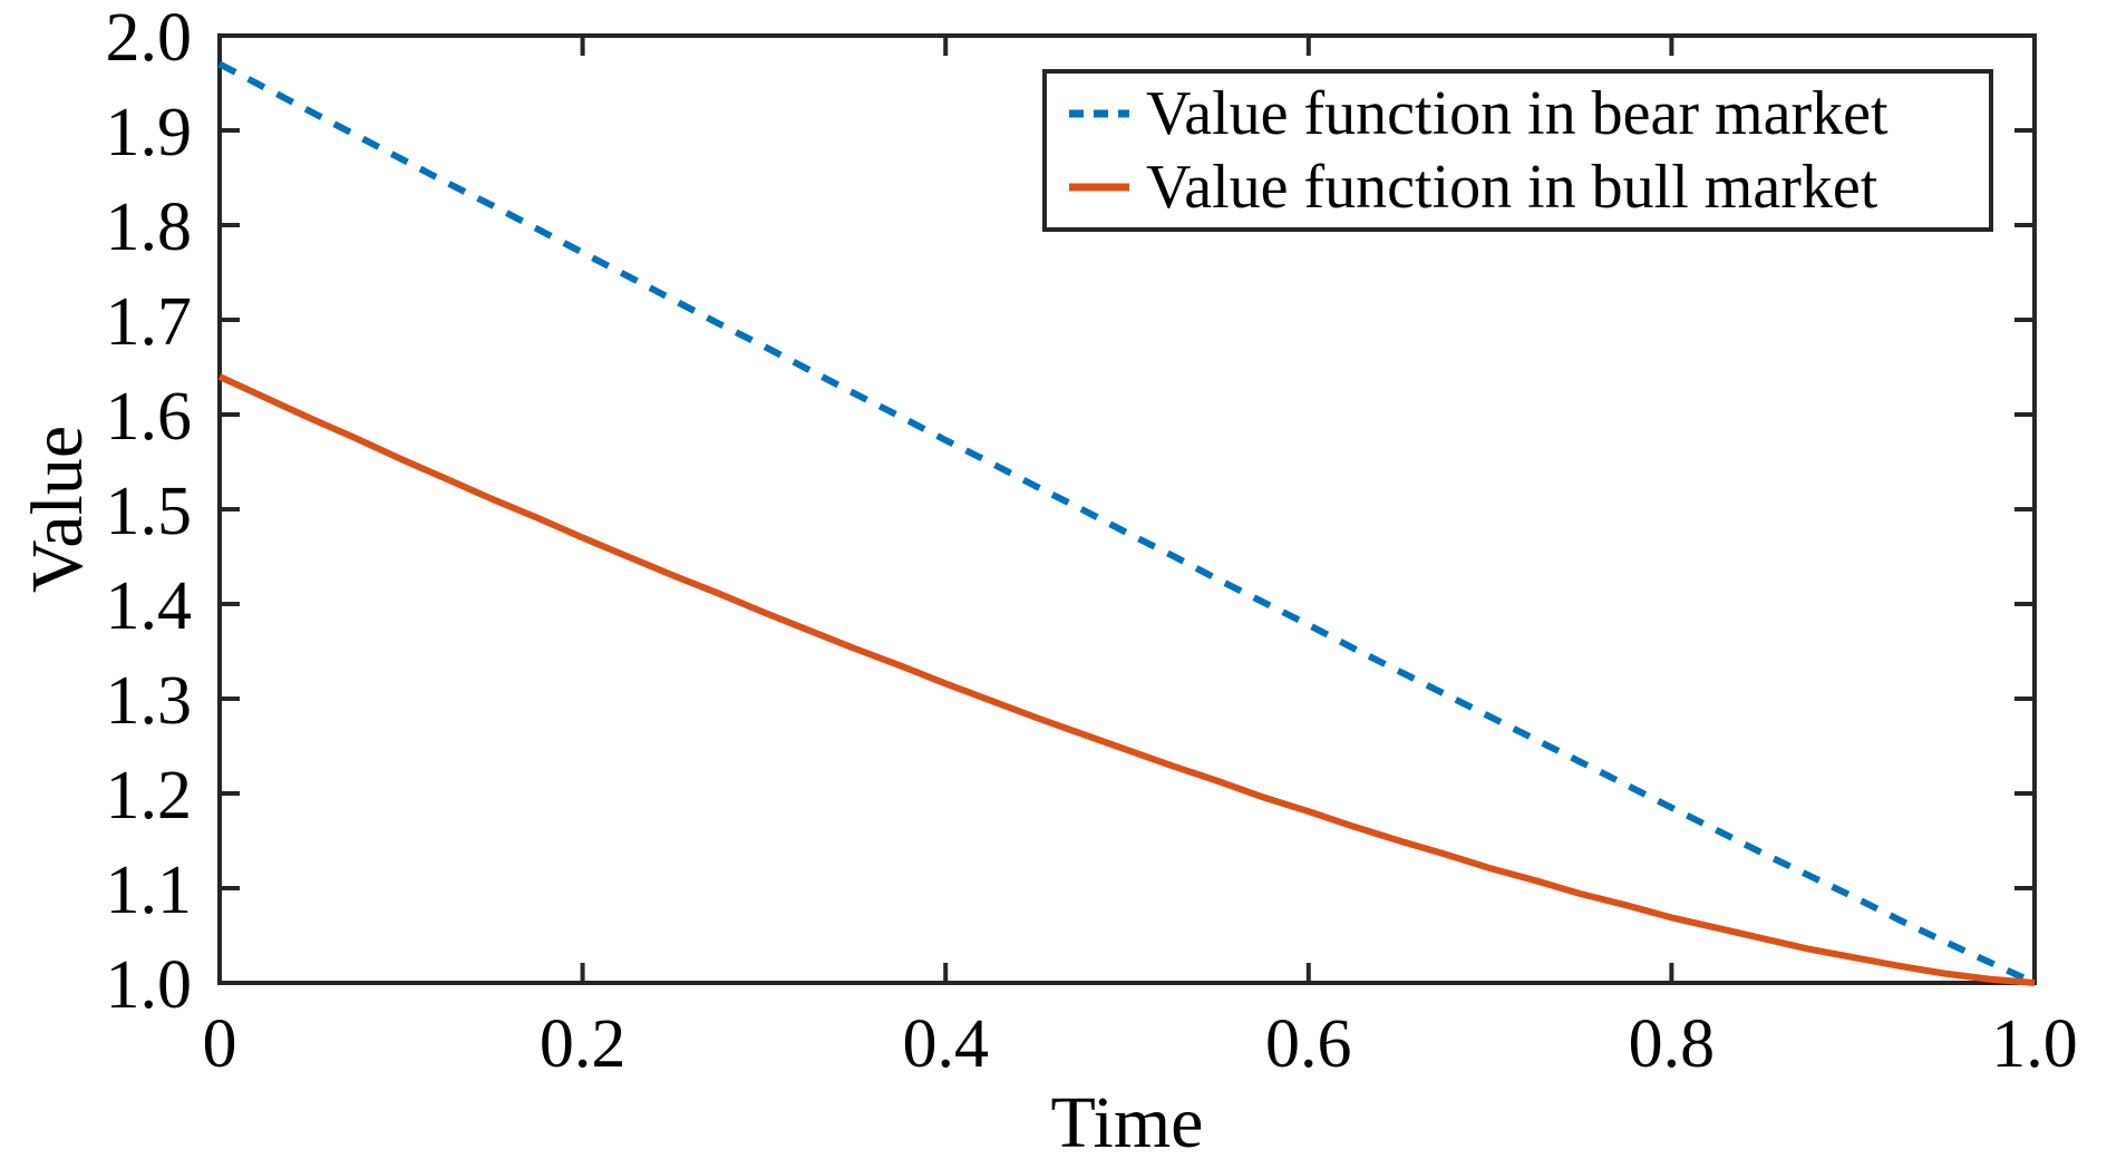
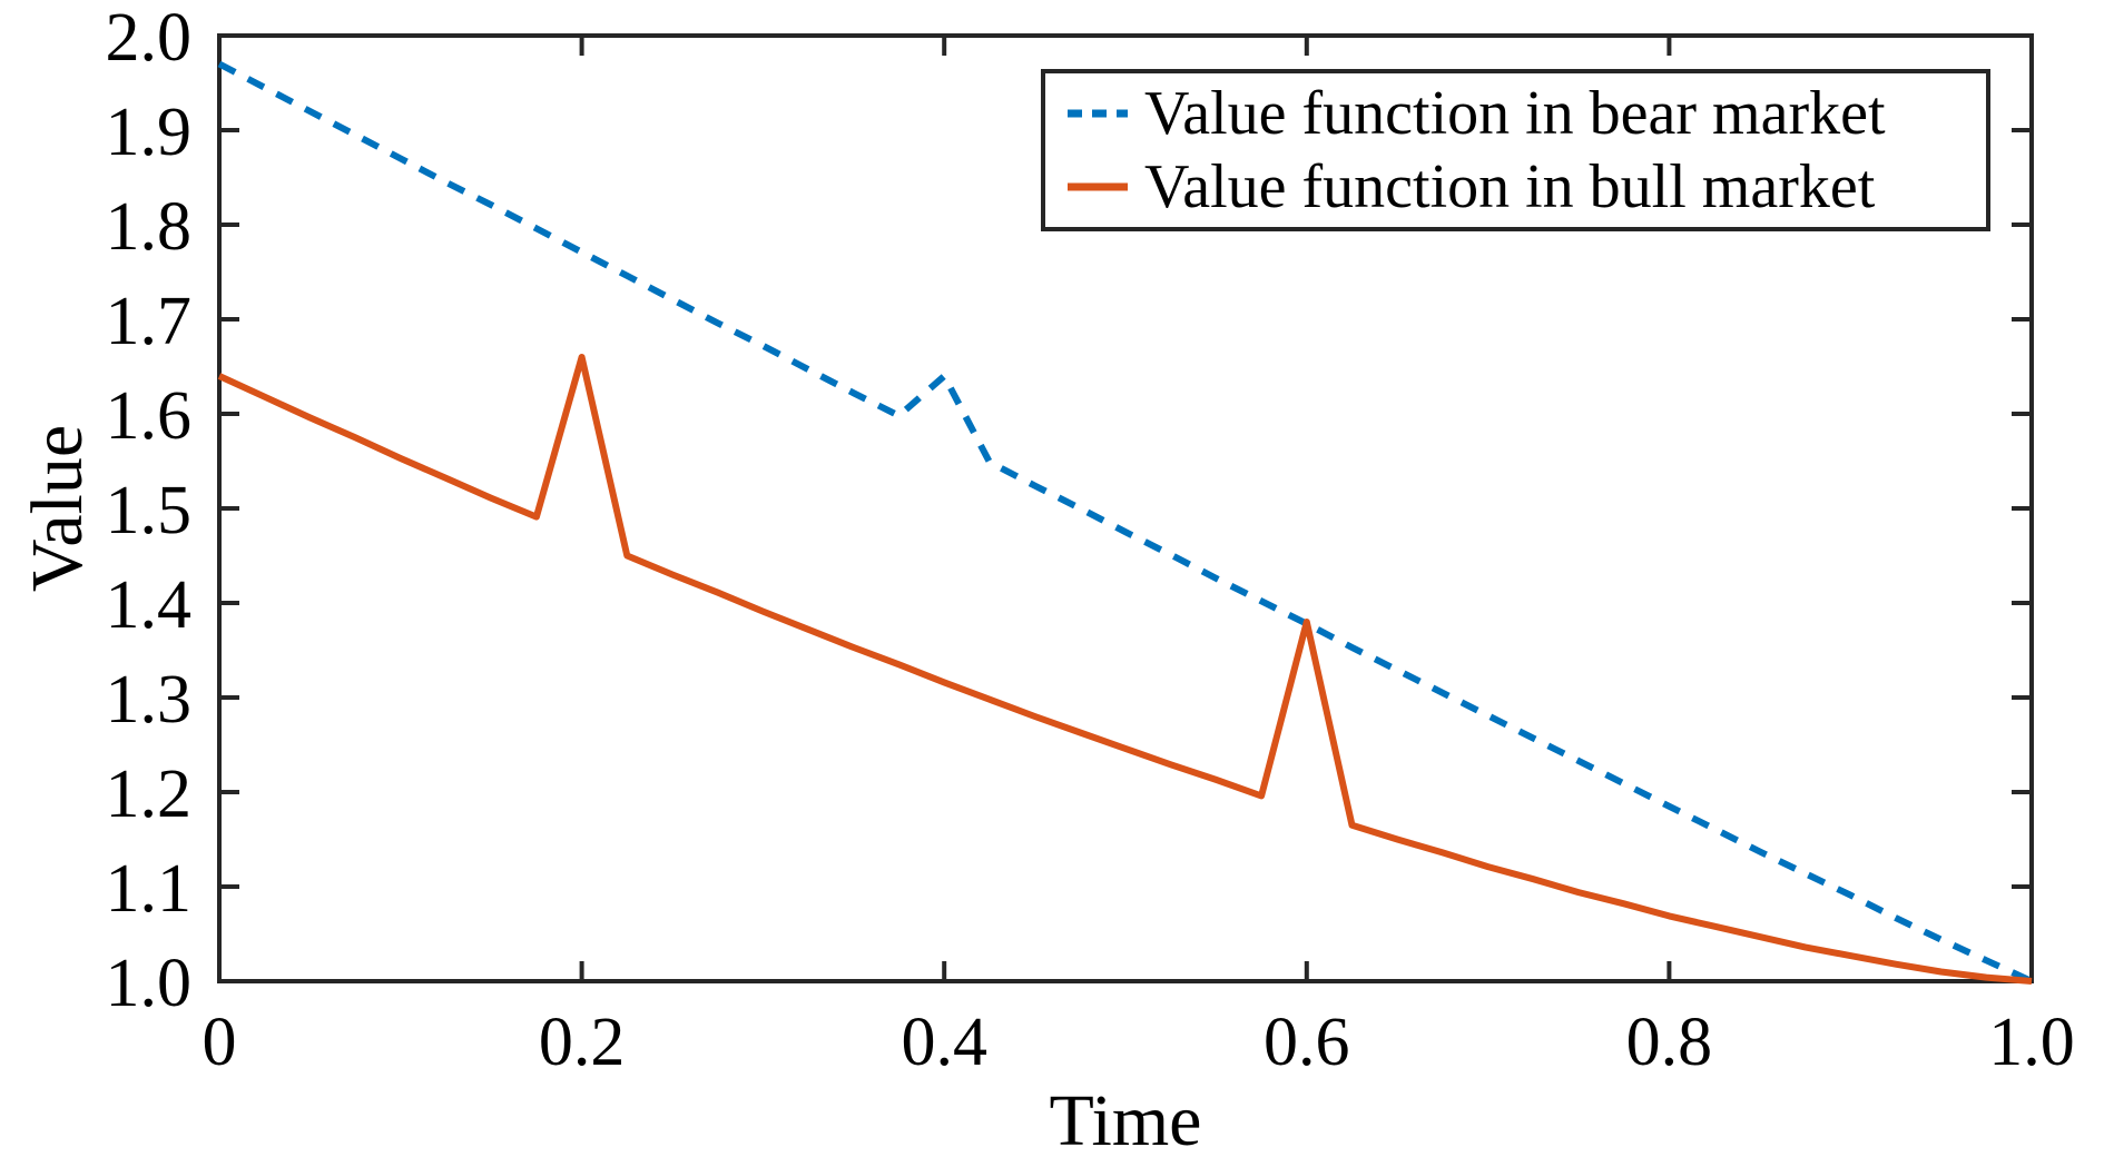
Value function in bull market/0.2: 1.47 -> 1.66
Value function in bear market/0.4: 1.57 -> 1.64
Value function in bull market/0.6: 1.18 -> 1.38
